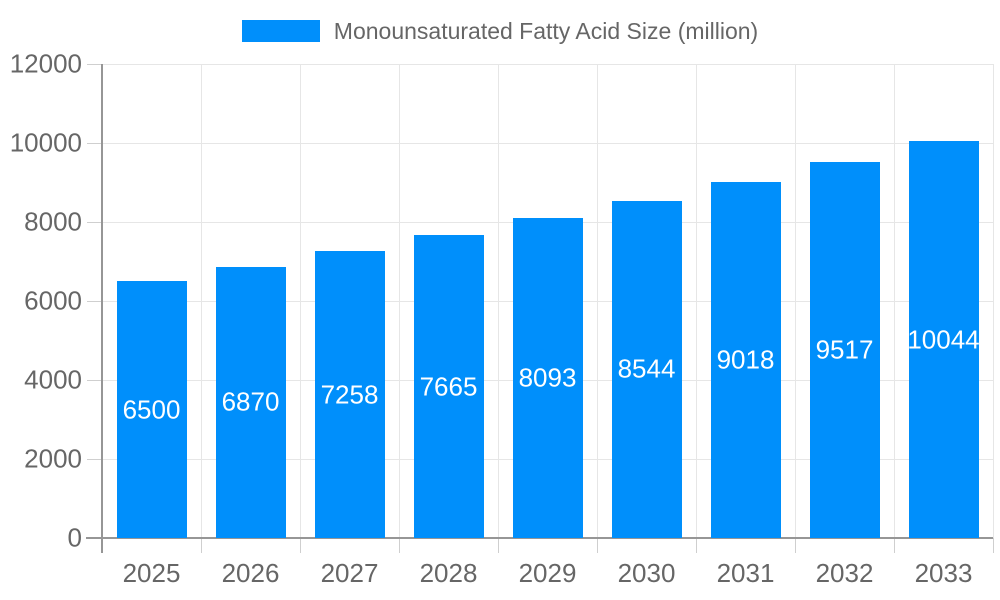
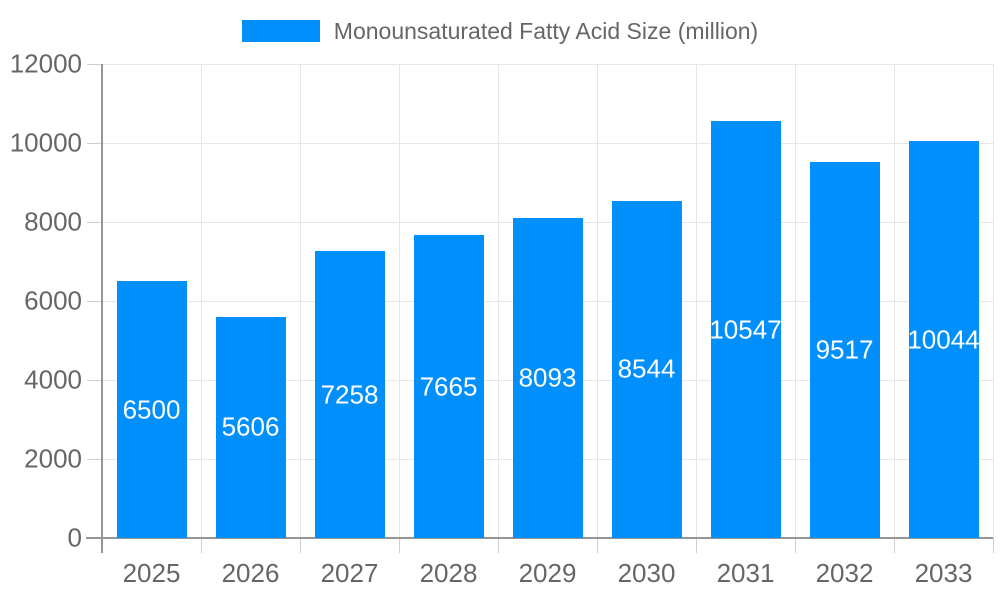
2026: 6870 -> 5606
2031: 9018 -> 10547
